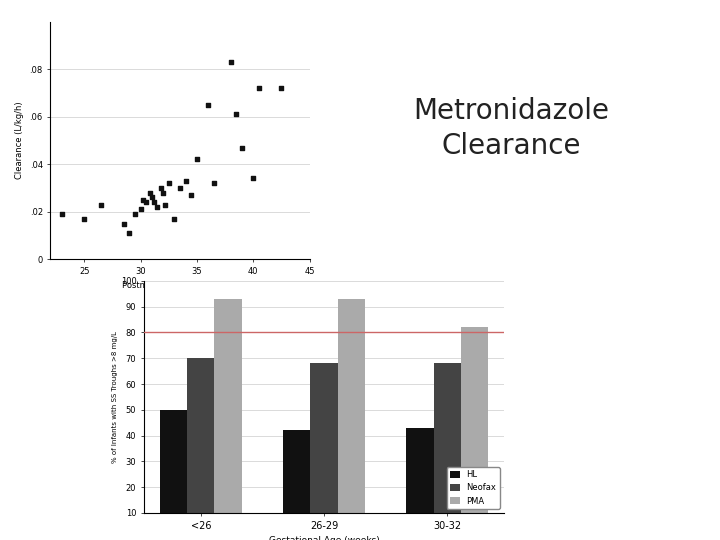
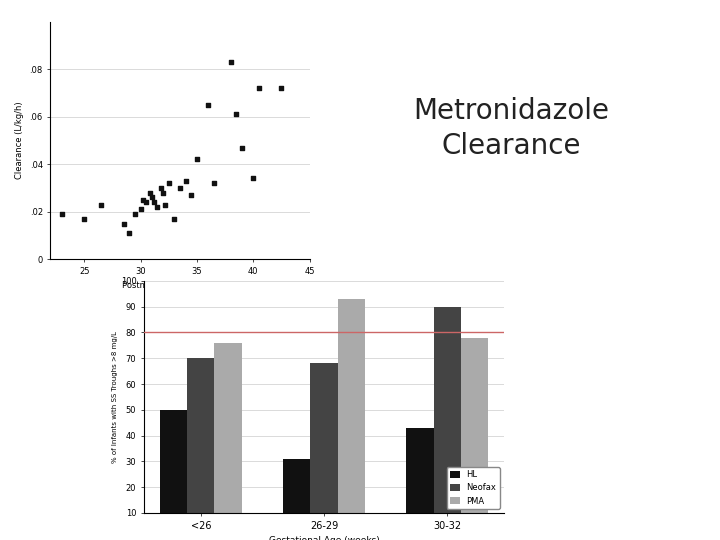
PMA/<26: 93 -> 76
HL/26-29: 42 -> 31
Neofax/30-32: 68 -> 90
PMA/30-32: 82 -> 78
